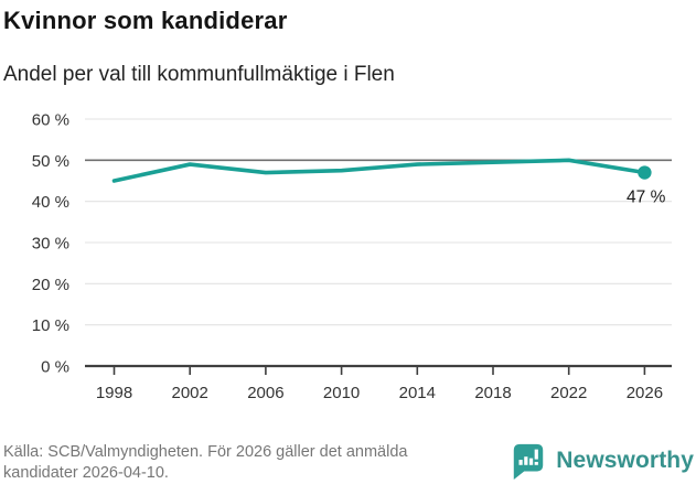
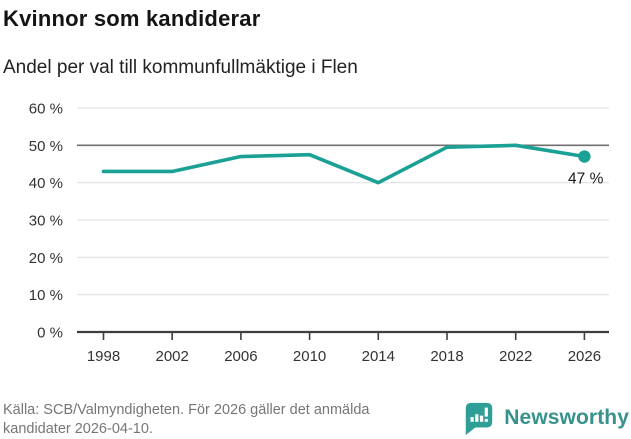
1998: 45% -> 43%
2002: 49% -> 43%
2014: 49% -> 40%
